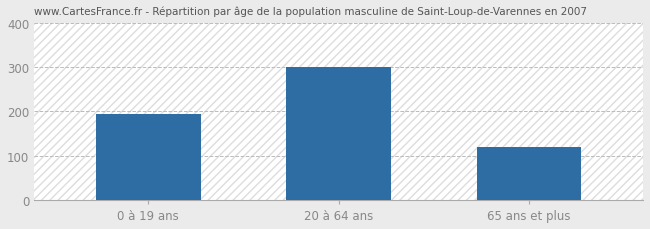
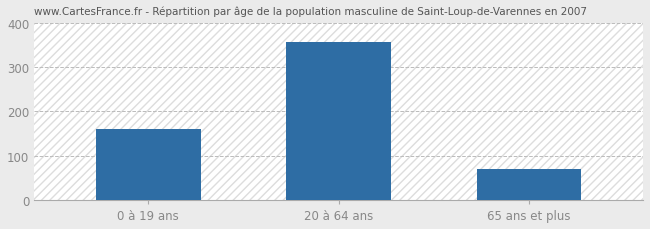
0 à 19 ans: 195 -> 160
20 à 64 ans: 300 -> 356
65 ans et plus: 120 -> 70
